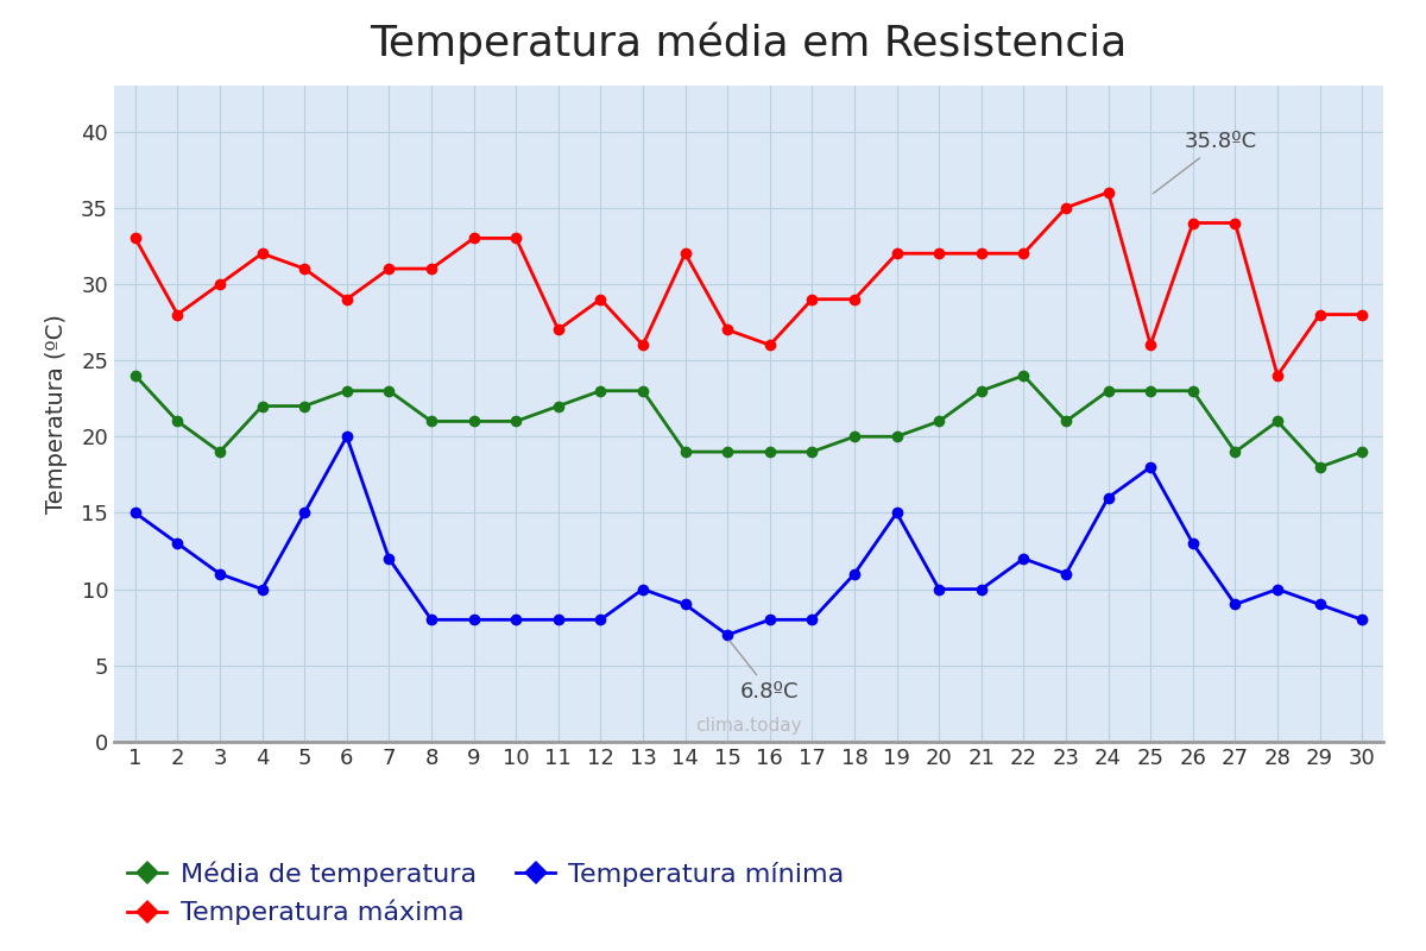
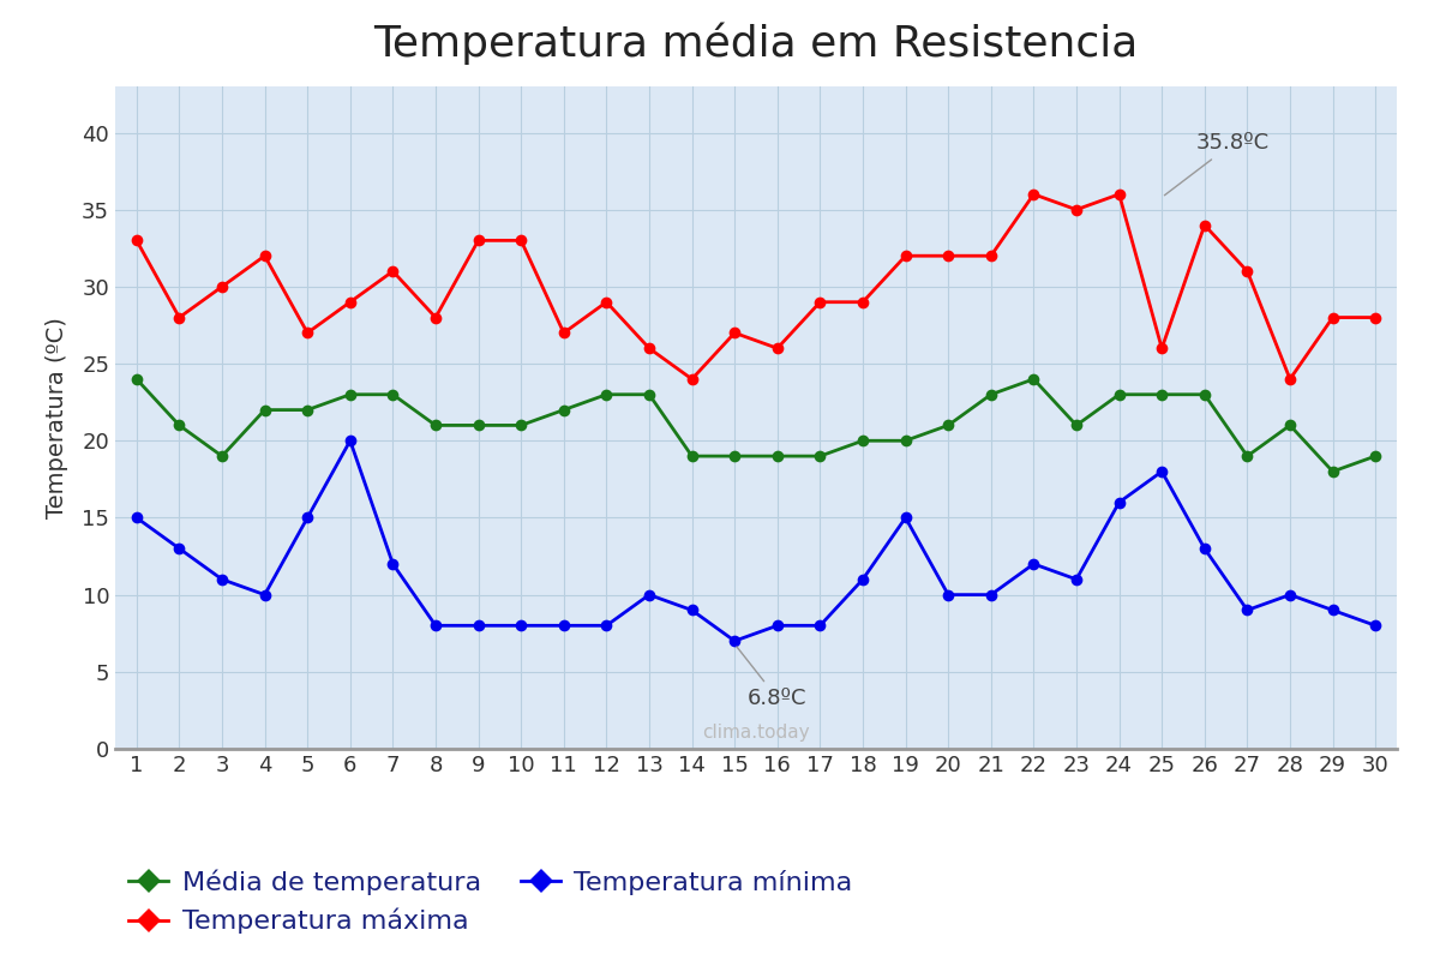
Temperatura máxima/5: 31 -> 27
Temperatura máxima/8: 31 -> 28
Temperatura máxima/14: 32 -> 24
Temperatura máxima/22: 32 -> 36
Temperatura máxima/27: 34 -> 31
